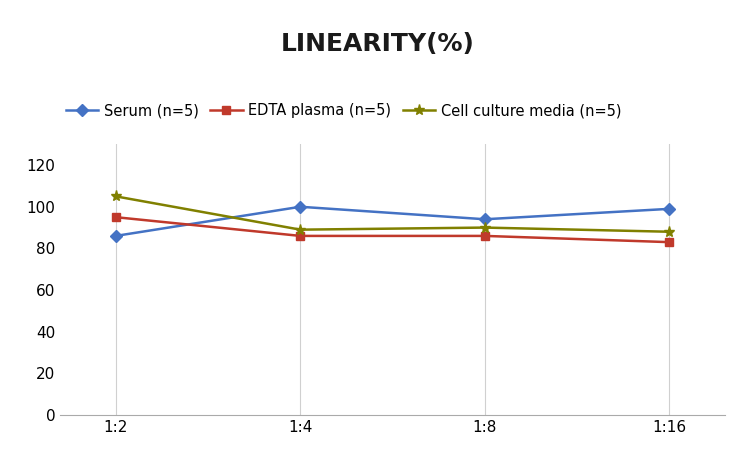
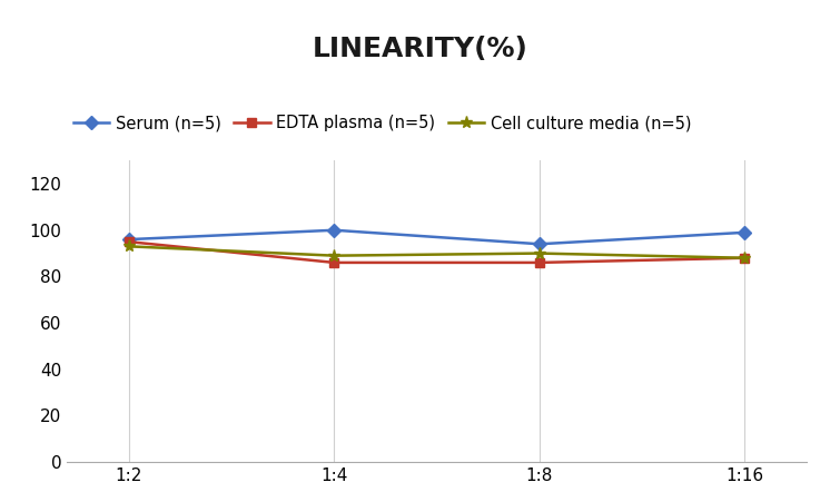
Serum (n=5)/1:2: 86 -> 96
Cell culture media (n=5)/1:2: 105 -> 93
EDTA plasma (n=5)/1:16: 83 -> 88
